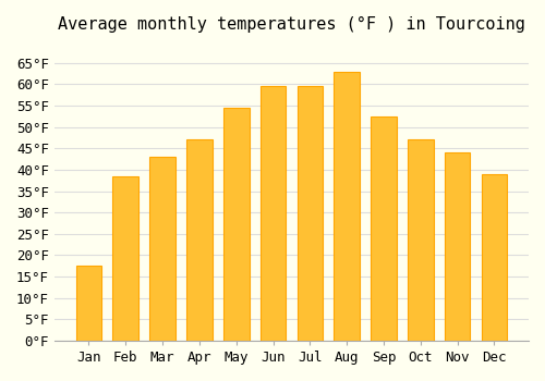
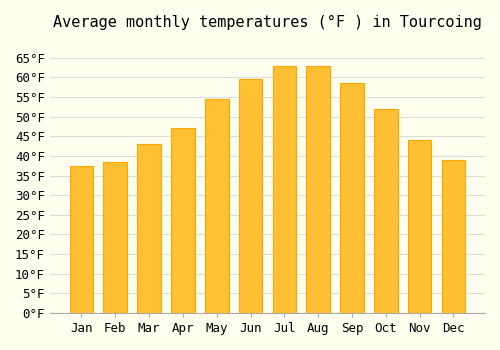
Jan: 17.5°F -> 37.5°F
Jul: 59.5°F -> 63.0°F
Sep: 52.5°F -> 58.5°F
Oct: 47.0°F -> 52.0°F
